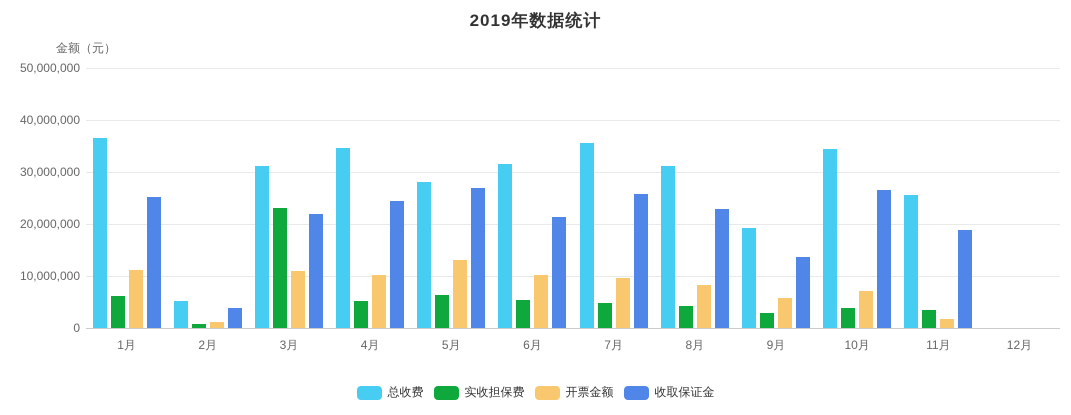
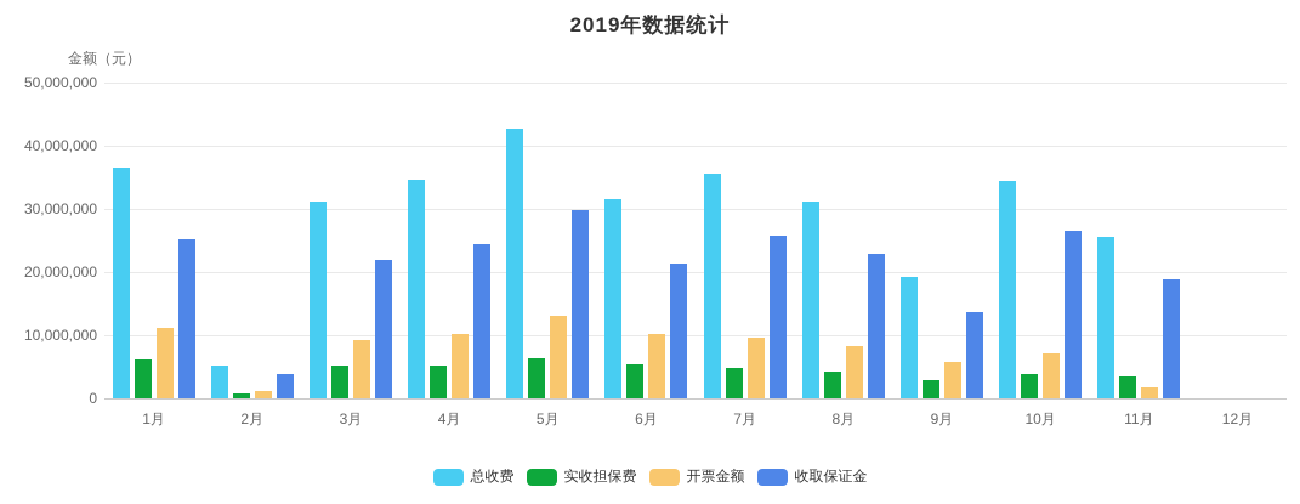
实收担保费/3月: 23000000 -> 5000000
开票金额/3月: 11000000 -> 9000000
总收费/5月: 28000000 -> 43000000
收取保证金/5月: 27000000 -> 30000000
